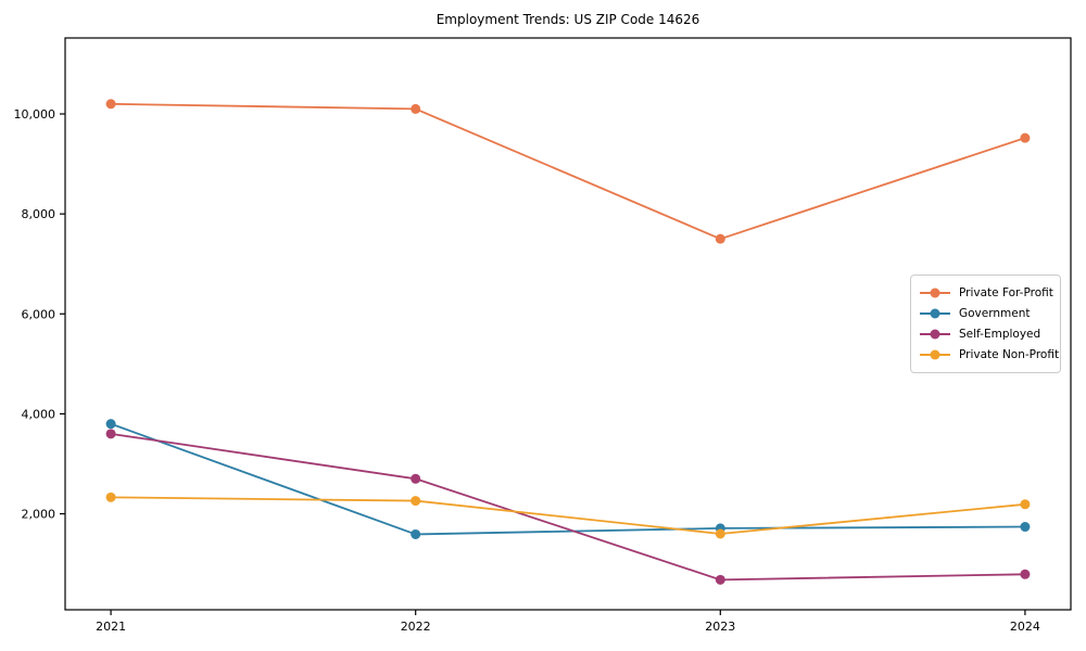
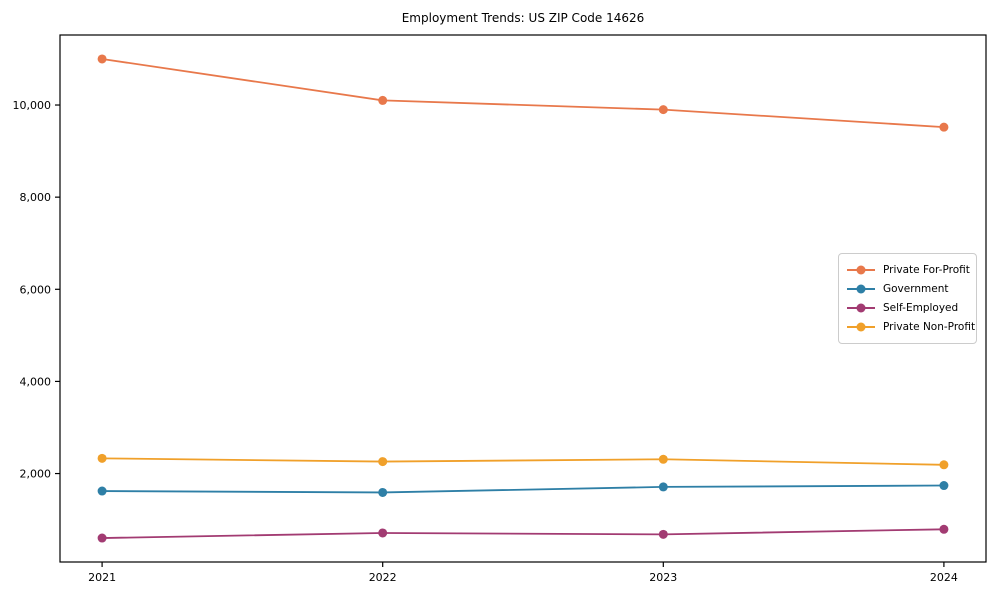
Private For-Profit/2021: 10200 -> 11000
Government/2021: 3800 -> 1600
Self-Employed/2021: 3600 -> 600
Self-Employed/2022: 2700 -> 700
Private For-Profit/2023: 7500 -> 9900
Private Non-Profit/2023: 1600 -> 2300
